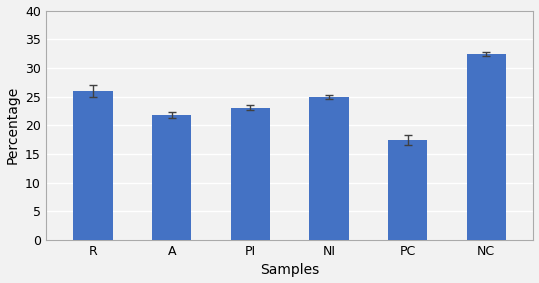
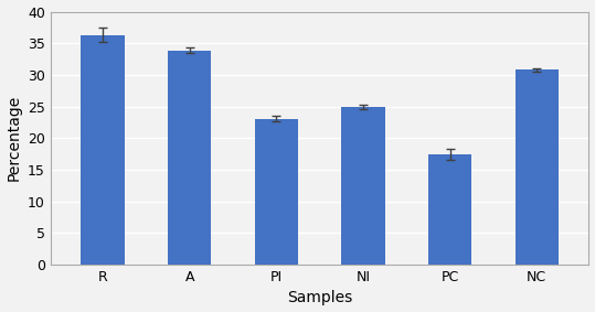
R: 26.0 -> 36.3
A: 21.8 -> 33.9
NC: 32.4 -> 30.8
